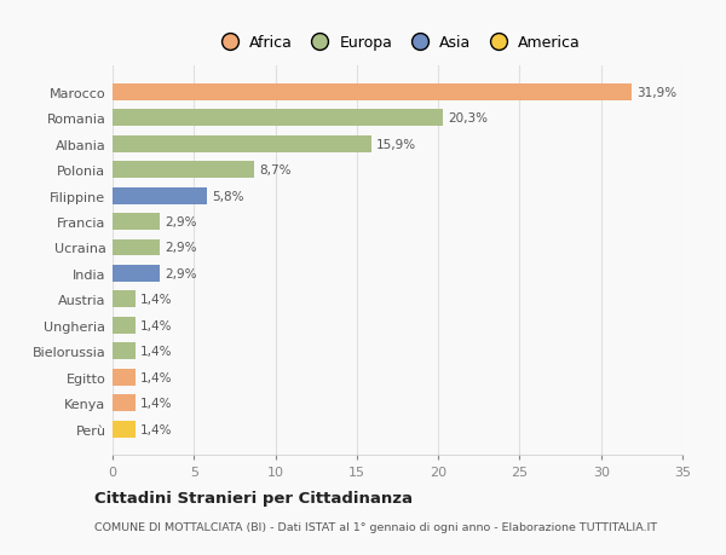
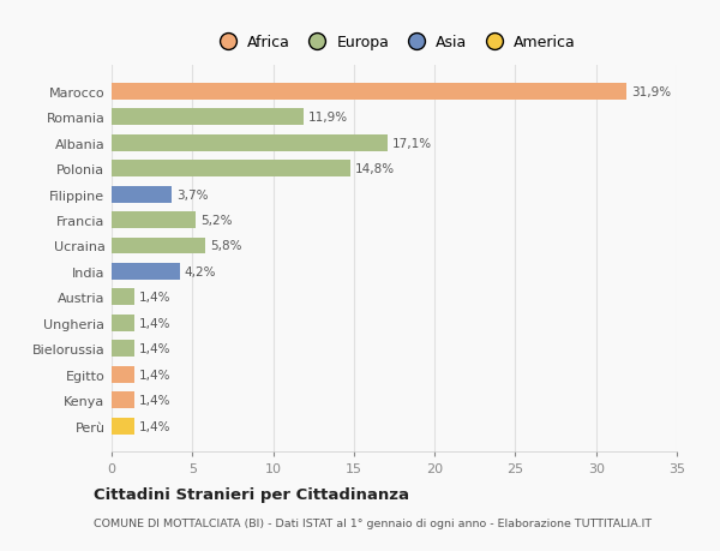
Romania: 20,3% -> 11,9%
Albania: 15,9% -> 17,1%
Polonia: 8,7% -> 14,8%
Filippine: 5,8% -> 3,7%
Francia: 2,9% -> 5,2%
Ucraina: 2,9% -> 5,8%
India: 2,9% -> 4,2%
